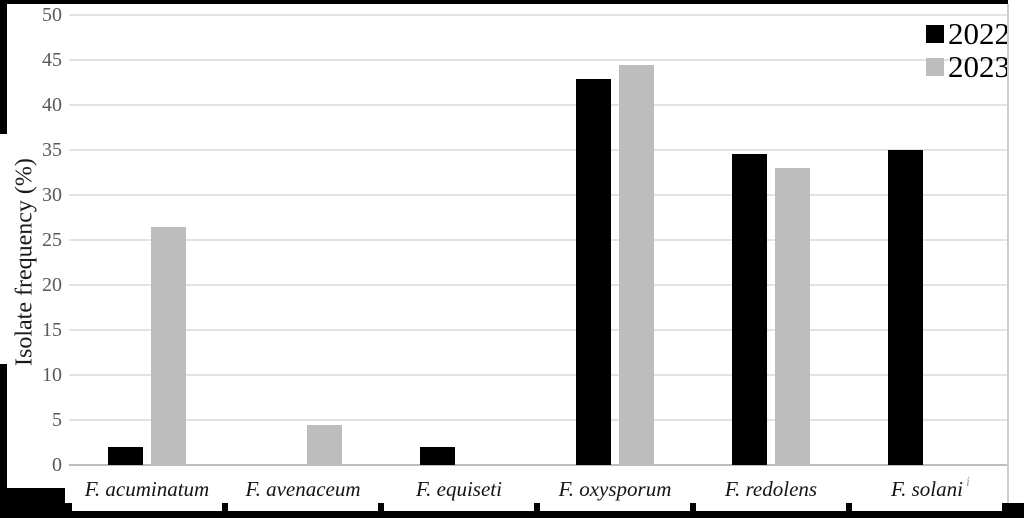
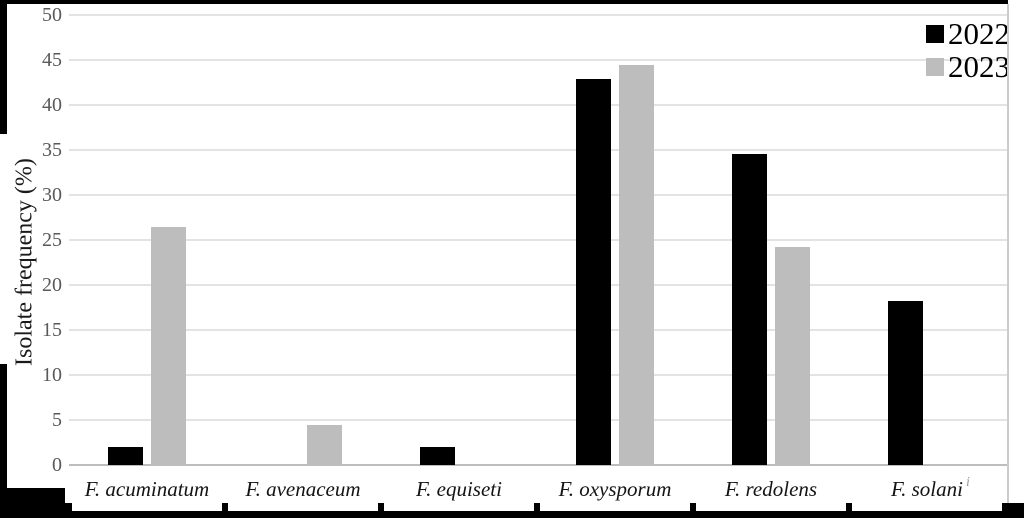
2023/F. redolens: 33 -> 24
2022/F. solani: 35 -> 18
